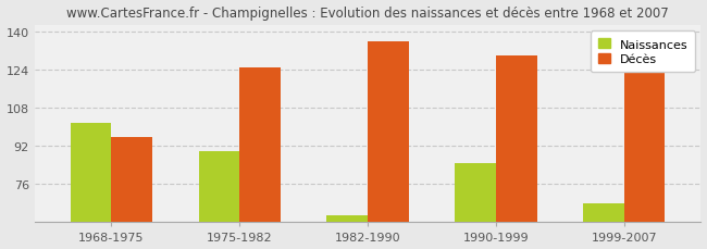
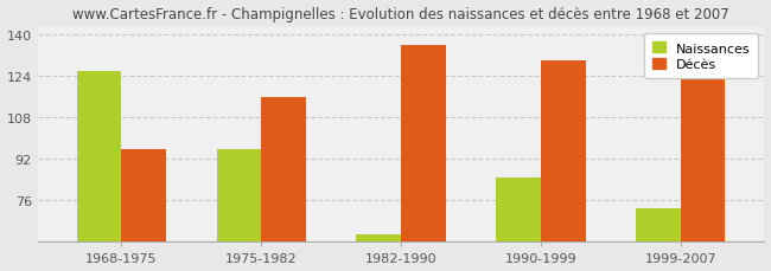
Naissances/1968-1975: 102 -> 126
Naissances/1975-1982: 90 -> 96
Décès/1975-1982: 125 -> 116
Naissances/1999-2007: 68 -> 73
